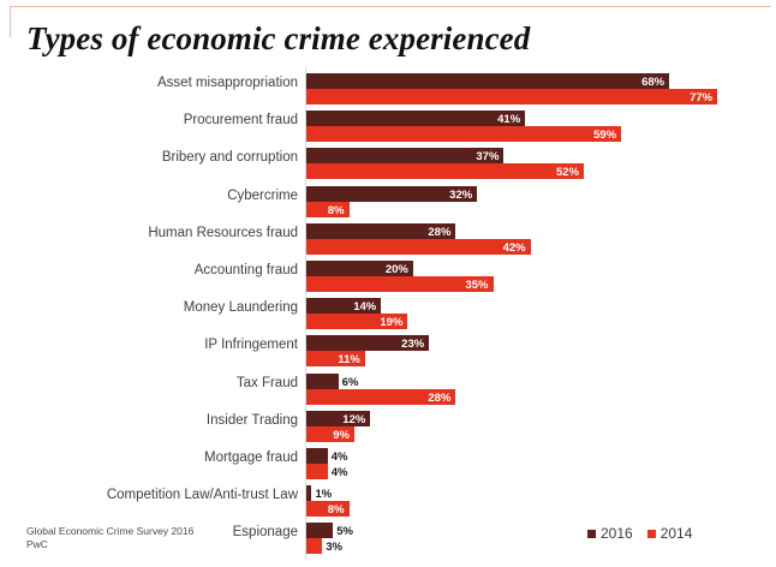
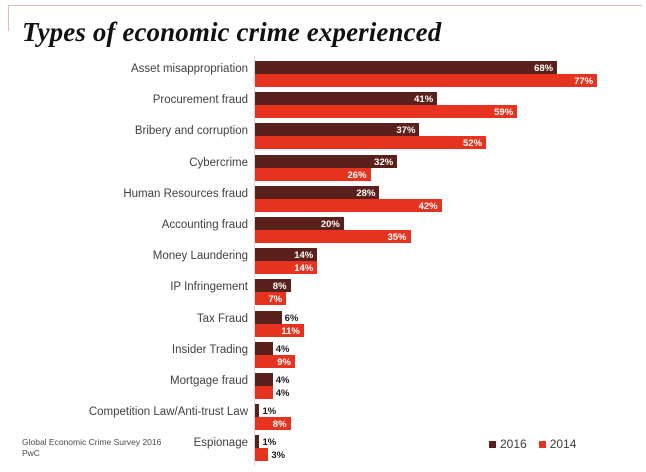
2014/Cybercrime: 8% -> 26%
2014/Money Laundering: 19% -> 14%
2016/IP Infringement: 23% -> 8%
2014/IP Infringement: 11% -> 7%
2014/Tax Fraud: 28% -> 11%
2016/Insider Trading: 12% -> 4%
2016/Espionage: 5% -> 1%
